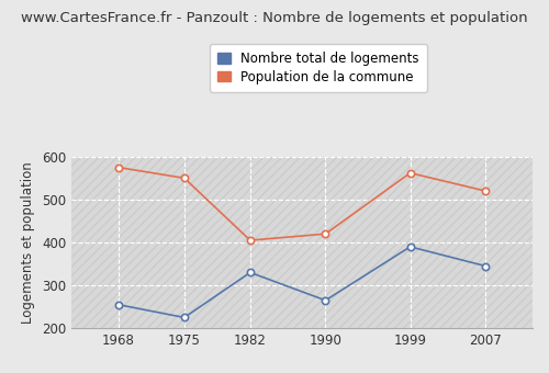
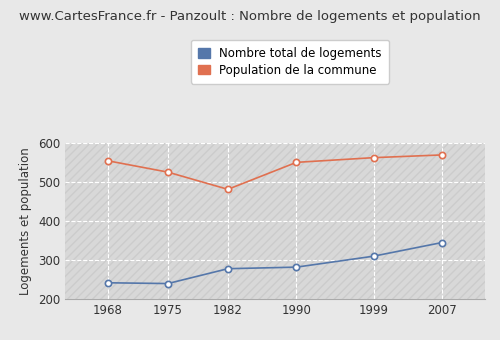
Nombre total de logements/1968: 255 -> 242
Population de la commune/1968: 575 -> 554
Nombre total de logements/1975: 225 -> 240
Population de la commune/1975: 550 -> 525
Nombre total de logements/1982: 330 -> 278
Population de la commune/1982: 405 -> 481
Nombre total de logements/1990: 265 -> 282
Population de la commune/1990: 420 -> 550
Nombre total de logements/1999: 390 -> 310
Population de la commune/2007: 520 -> 569
